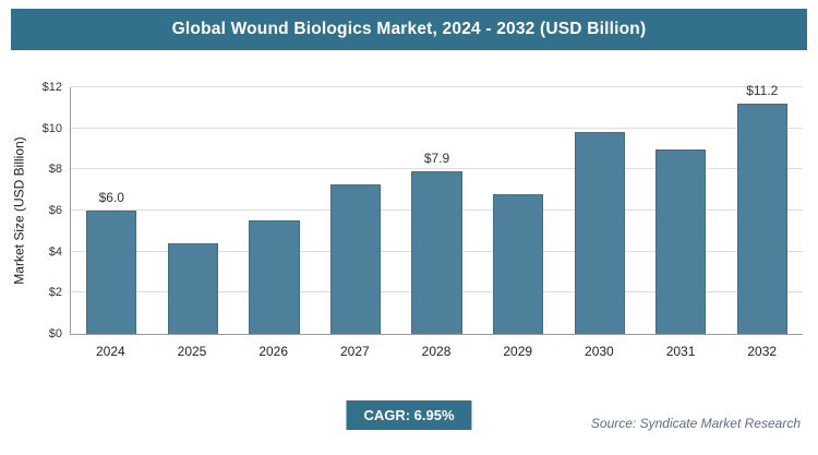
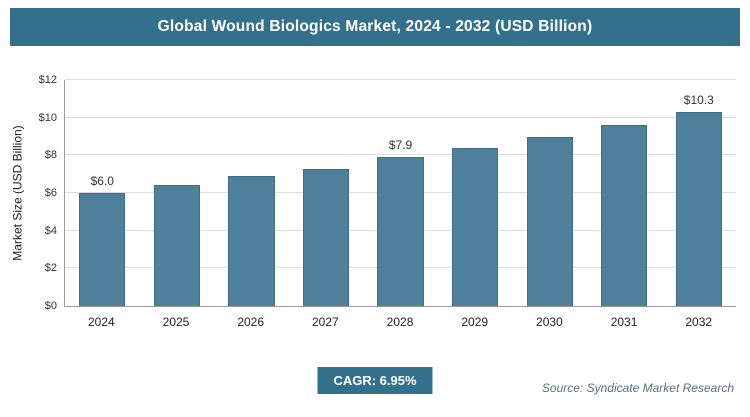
2025: $4.4 -> $6.4
2026: $5.5 -> $6.9
2029: $6.8 -> $8.4
2030: $9.8 -> $9.0
2031: $9.0 -> $9.6
2032: $11.2 -> $10.3
